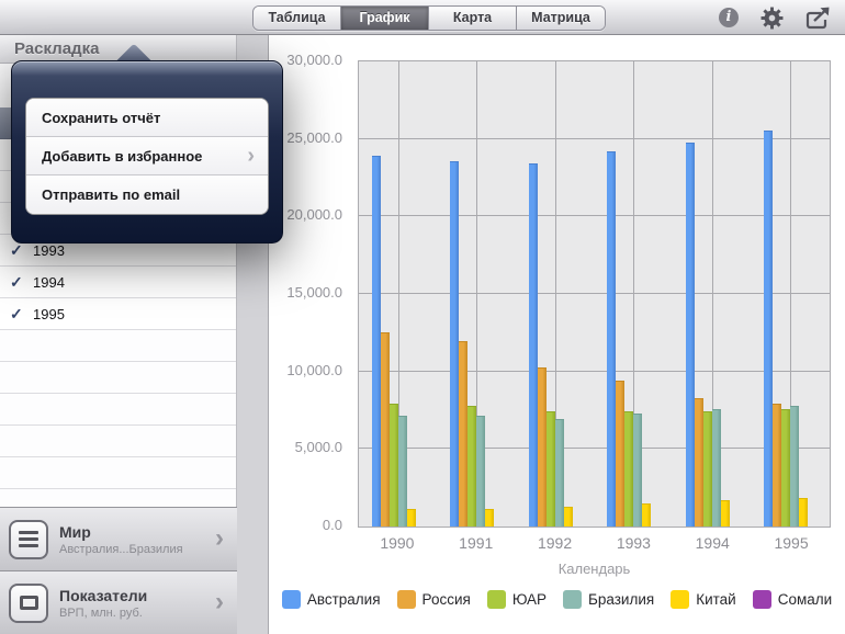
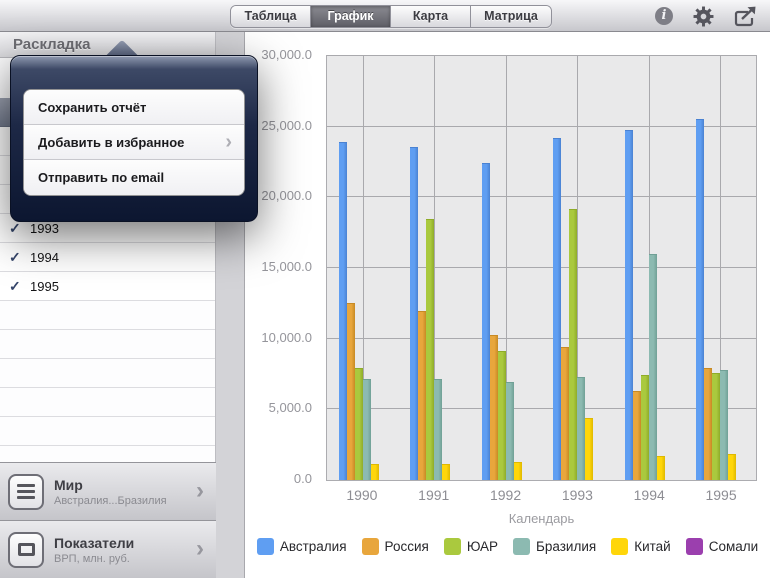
ЮАР/1991: 7800 -> 18500
Австралия/1992: 23400 -> 22400
ЮАР/1992: 7400 -> 9100
ЮАР/1993: 7400 -> 19200
Китай/1993: 1500 -> 4400
Россия/1994: 8200 -> 6300
Бразилия/1994: 7600 -> 16000
